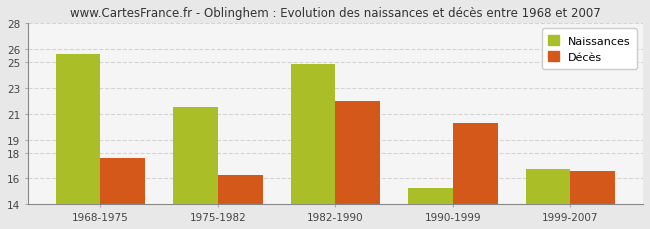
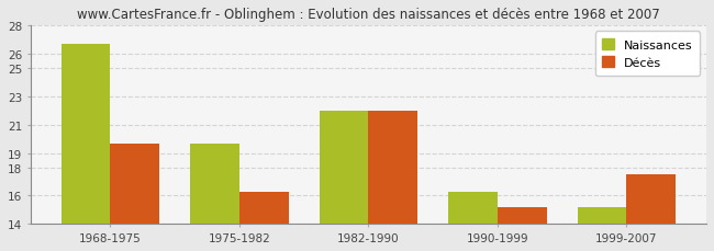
Naissances/1968-1975: 25.6 -> 26.7
Décès/1968-1975: 17.6 -> 19.7
Naissances/1975-1982: 21.5 -> 19.7
Naissances/1982-1990: 24.8 -> 22.0
Naissances/1990-1999: 15.3 -> 16.3
Décès/1990-1999: 20.3 -> 15.2
Naissances/1999-2007: 16.7 -> 15.2
Décès/1999-2007: 16.6 -> 17.5
